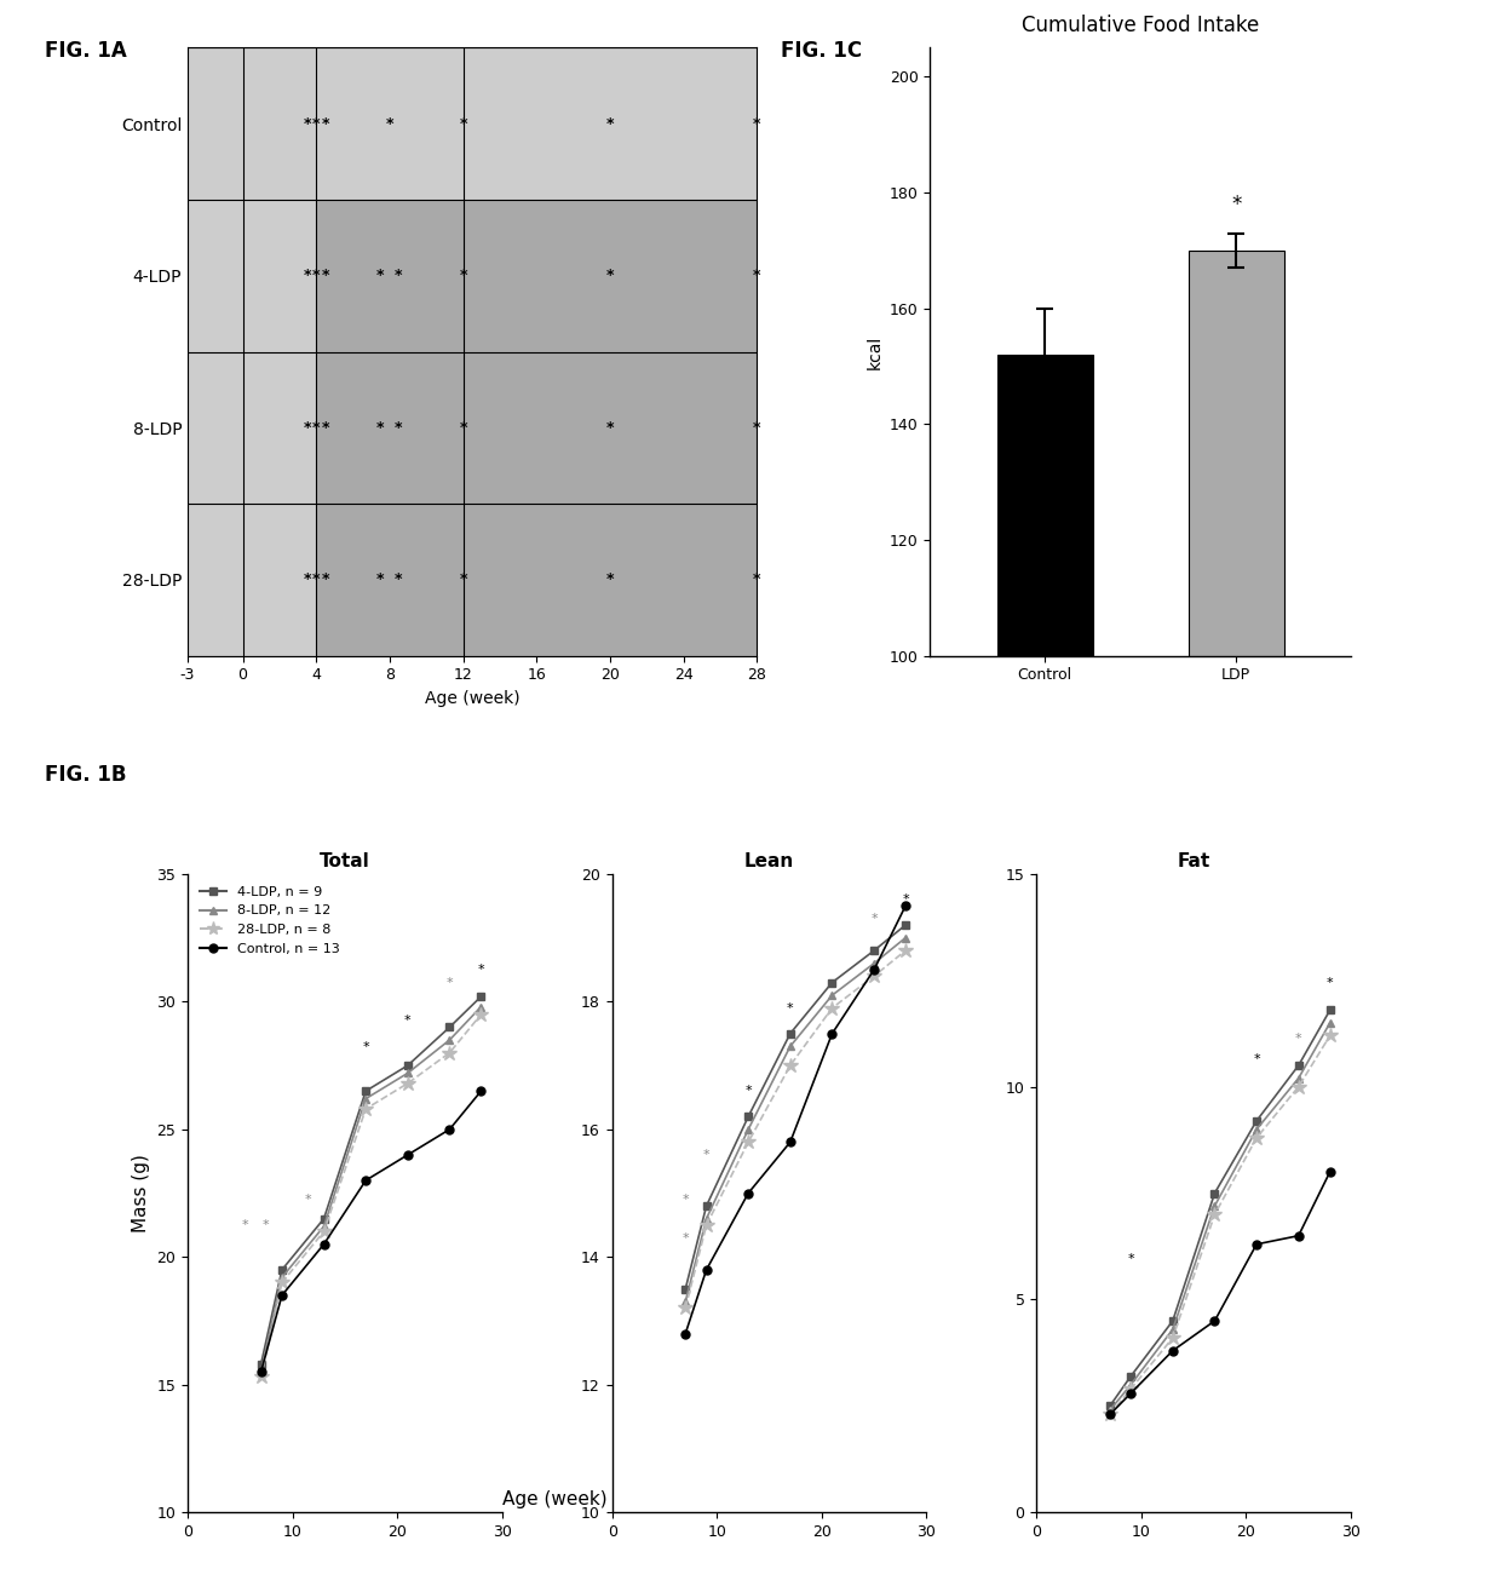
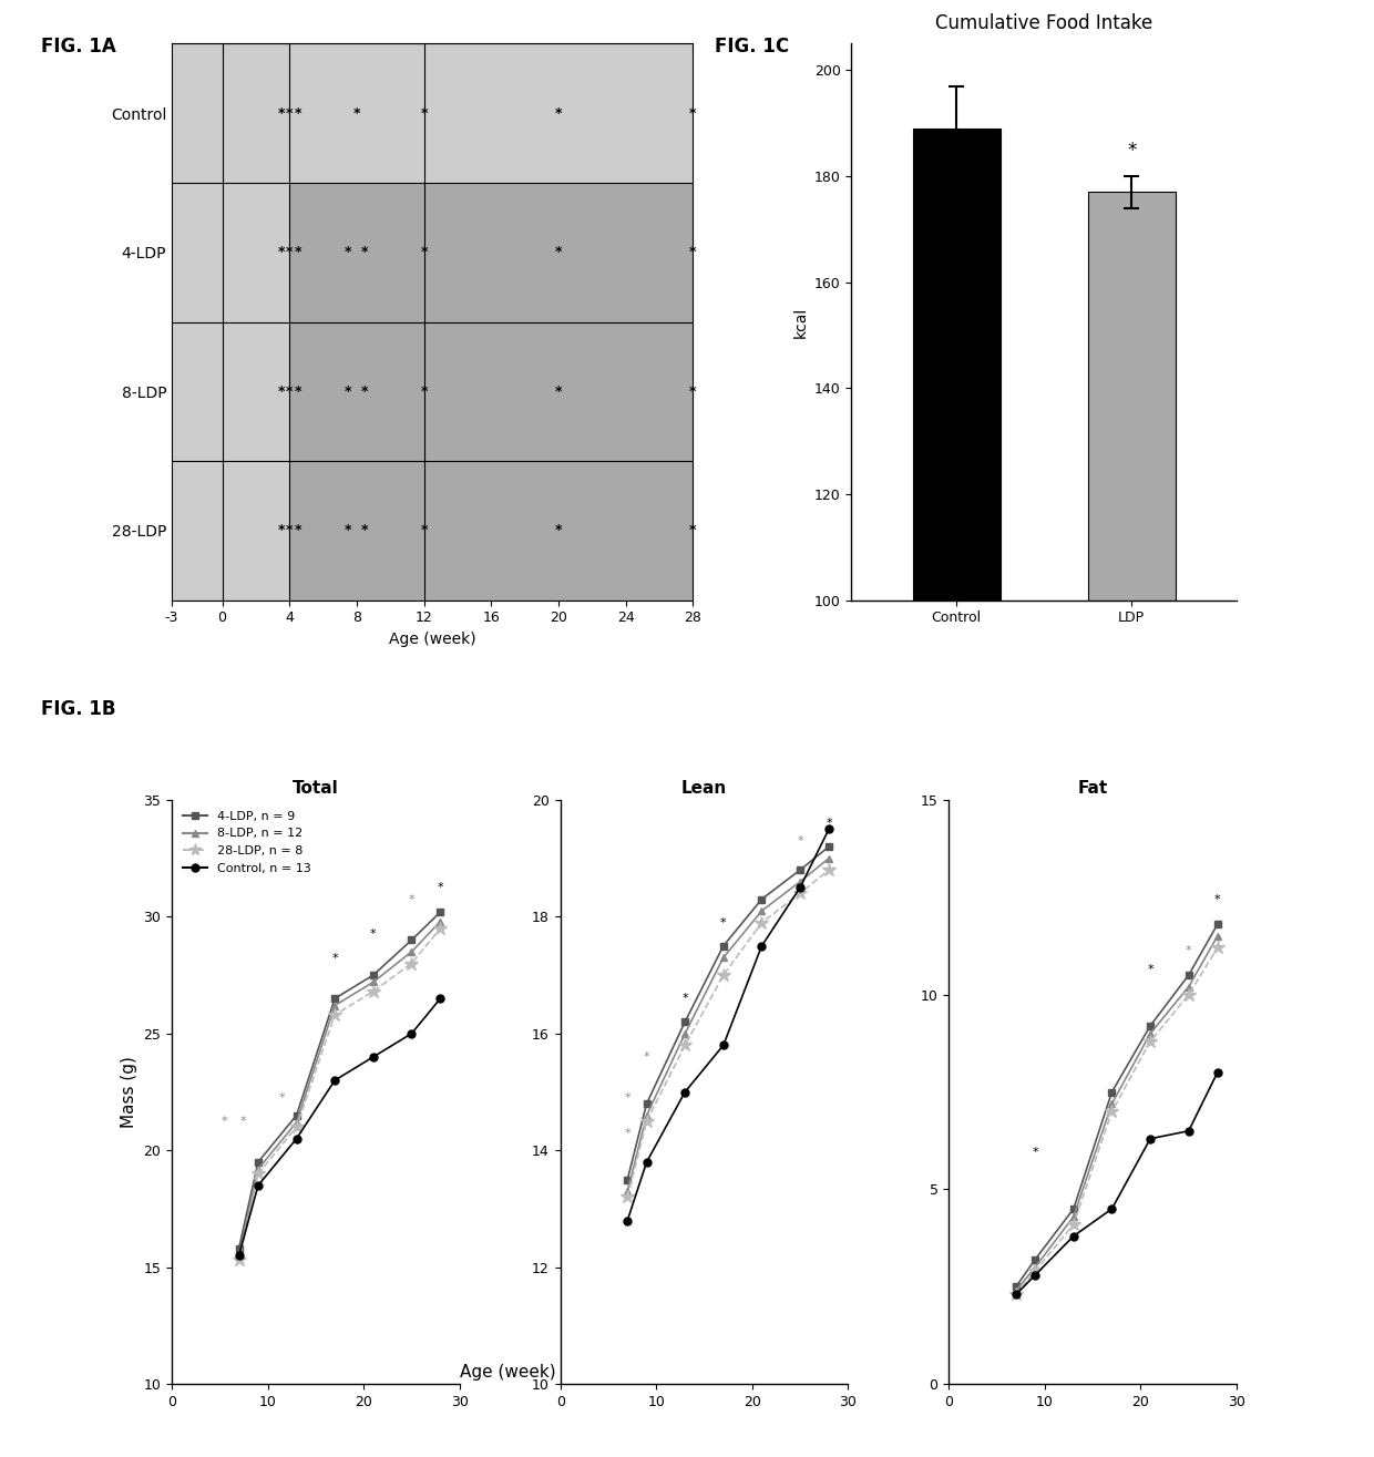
Cumulative Food Intake/Control: 152 -> 189
Cumulative Food Intake/LDP: 170 -> 177
